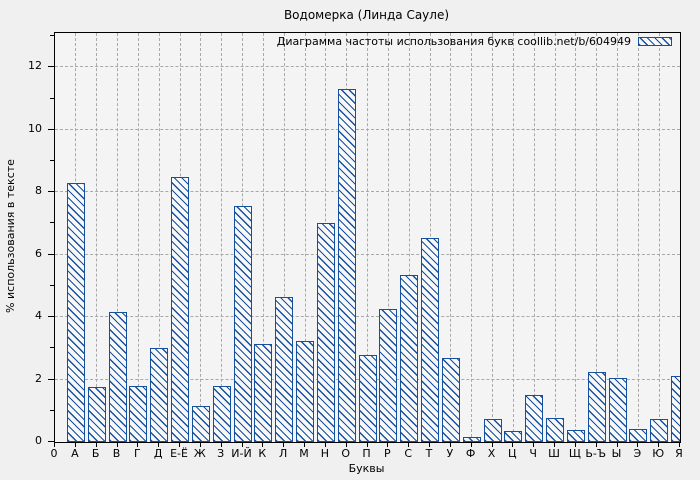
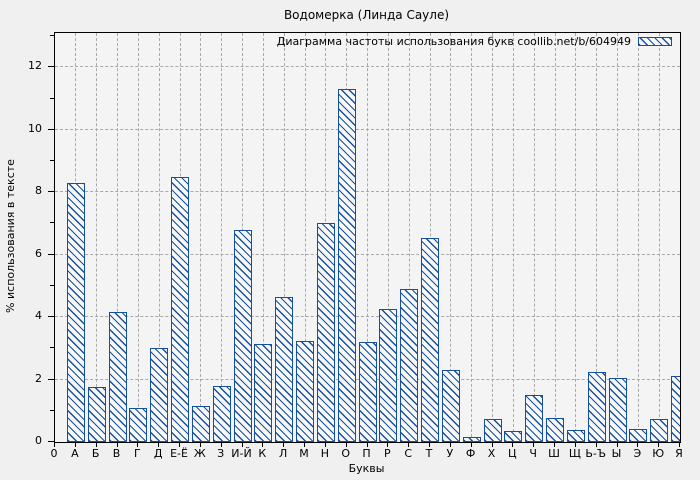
Г: 1.8 -> 1.1
И-Й: 7.5 -> 6.8
П: 2.8 -> 3.2
С: 5.3 -> 4.9
У: 2.7 -> 2.3
